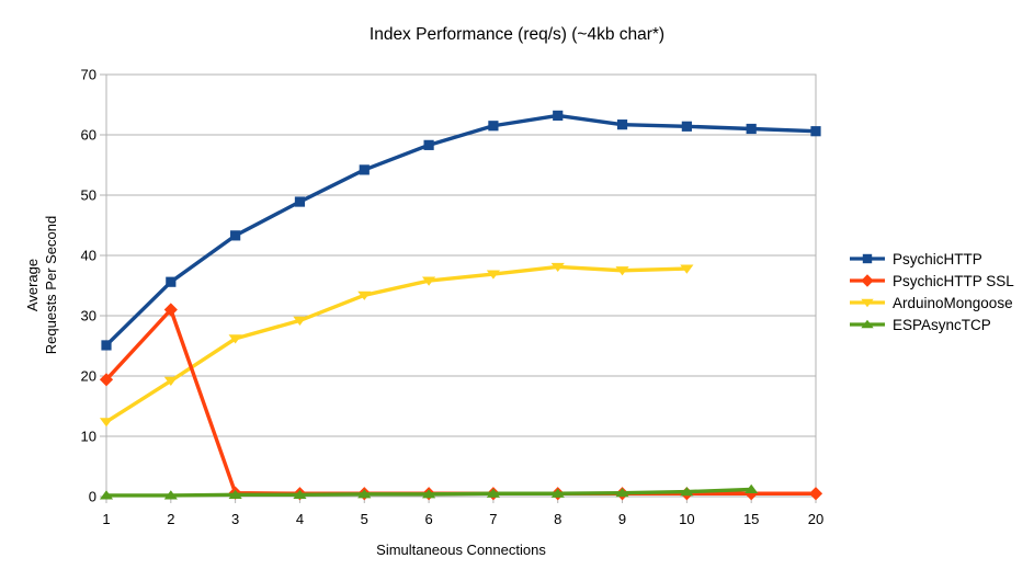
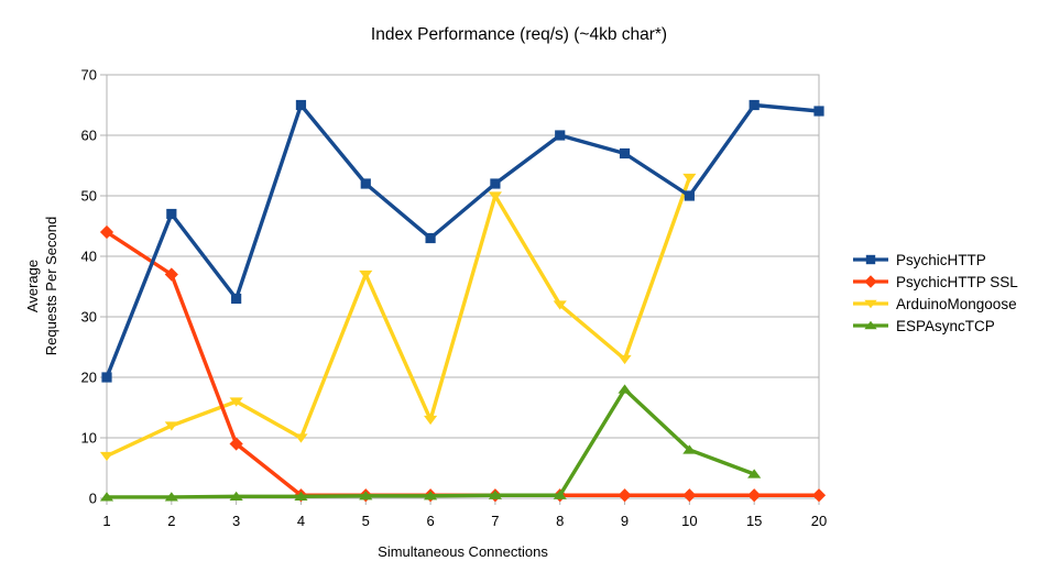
PsychicHTTP/1: 25 -> 20
PsychicHTTP SSL/1: 19 -> 44
ArduinoMongoose/1: 12 -> 7
PsychicHTTP/2: 36 -> 47
PsychicHTTP SSL/2: 31 -> 37
ArduinoMongoose/2: 19 -> 12
PsychicHTTP/3: 43 -> 33
PsychicHTTP SSL/3: 1 -> 9
ArduinoMongoose/3: 26 -> 16
PsychicHTTP/4: 49 -> 65
ArduinoMongoose/4: 29 -> 10
PsychicHTTP/5: 54 -> 52
ArduinoMongoose/5: 33 -> 37
PsychicHTTP/6: 58 -> 43
ArduinoMongoose/6: 36 -> 13
PsychicHTTP/7: 62 -> 52
ArduinoMongoose/7: 37 -> 50
PsychicHTTP/8: 63 -> 60
ArduinoMongoose/8: 38 -> 32
PsychicHTTP/9: 62 -> 57
ArduinoMongoose/9: 38 -> 23
ESPAsyncTCP/9: 1 -> 18
PsychicHTTP/10: 61 -> 50
ArduinoMongoose/10: 38 -> 53
ESPAsyncTCP/10: 1 -> 8
PsychicHTTP/15: 61 -> 65
ESPAsyncTCP/15: 1 -> 4
PsychicHTTP/20: 61 -> 64
